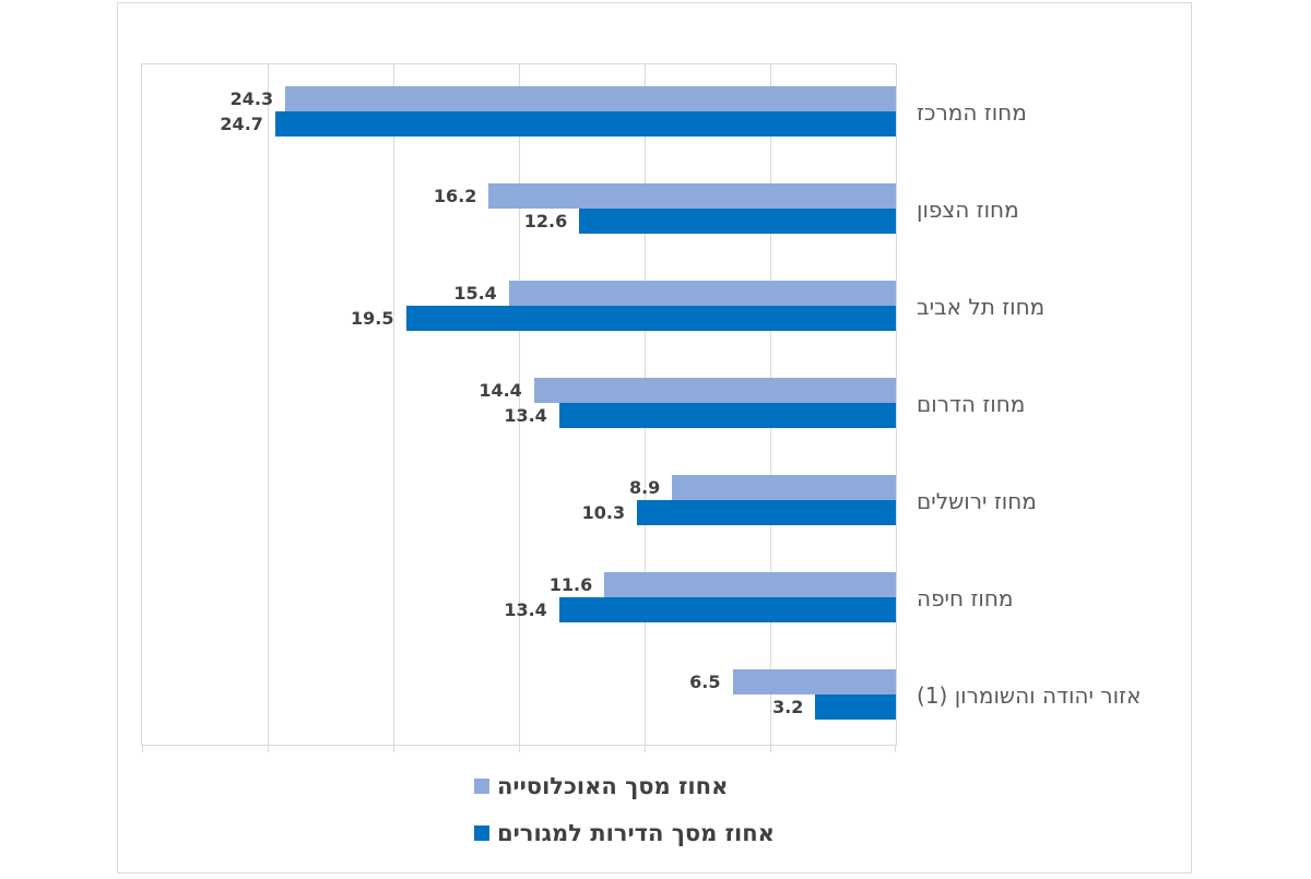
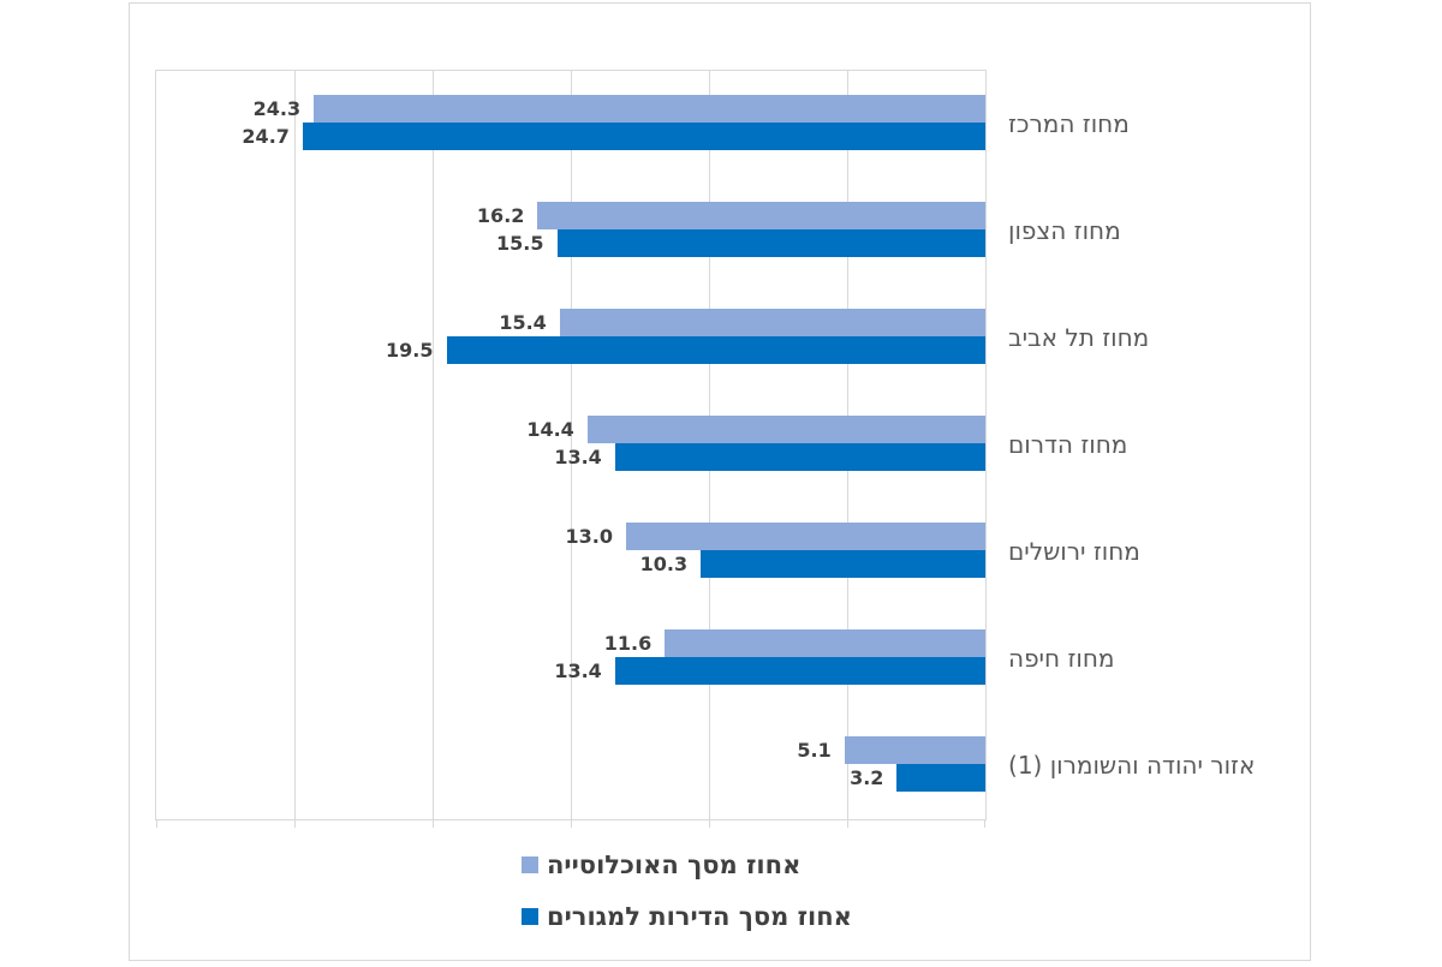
אחוז מסך הדירות למגורים/מחוז הצפון: 12.6 -> 15.5
אחוז מסך האוכלוסייה/מחוז ירושלים: 8.9 -> 13.0
אחוז מסך האוכלוסייה/אזור יהודה והשומרון (1): 6.5 -> 5.1
